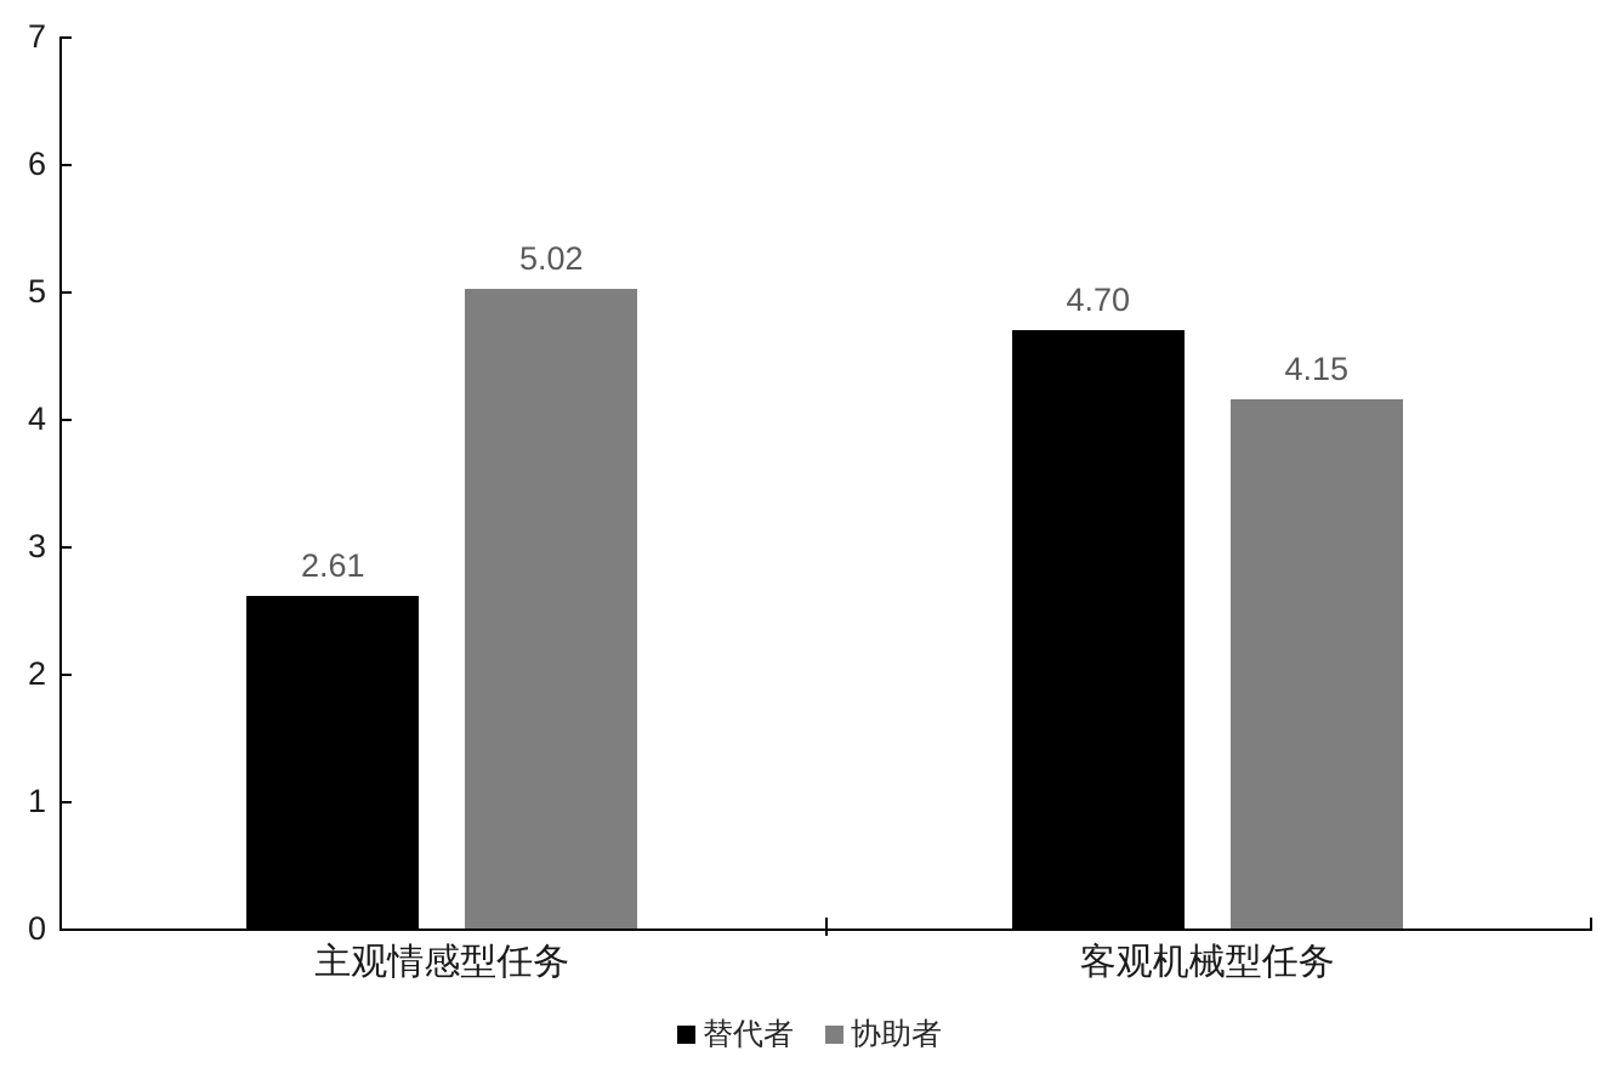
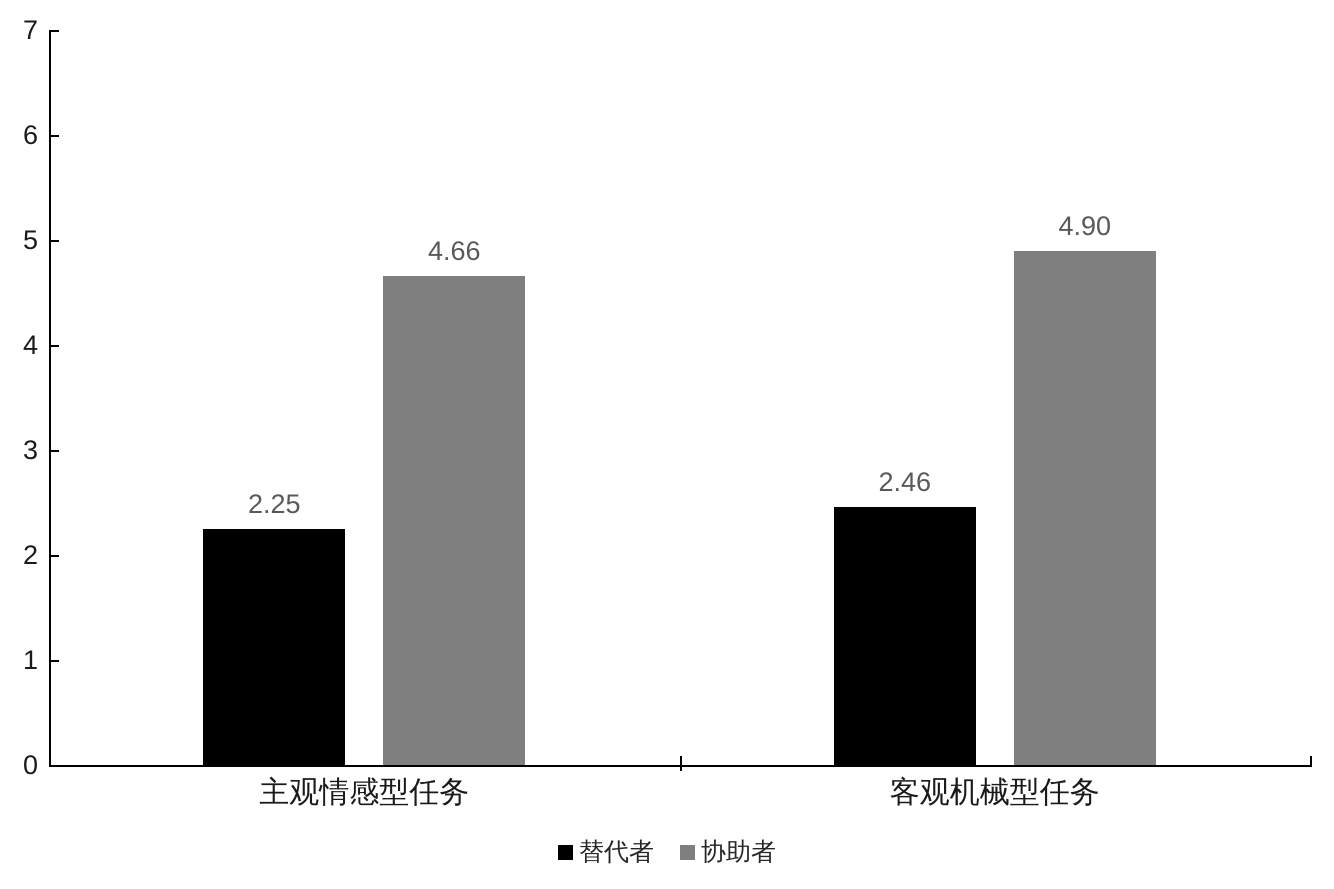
替代者/主观情感型任务: 2.61 -> 2.25
协助者/主观情感型任务: 5.02 -> 4.66
替代者/客观机械型任务: 4.70 -> 2.46
协助者/客观机械型任务: 4.15 -> 4.90
